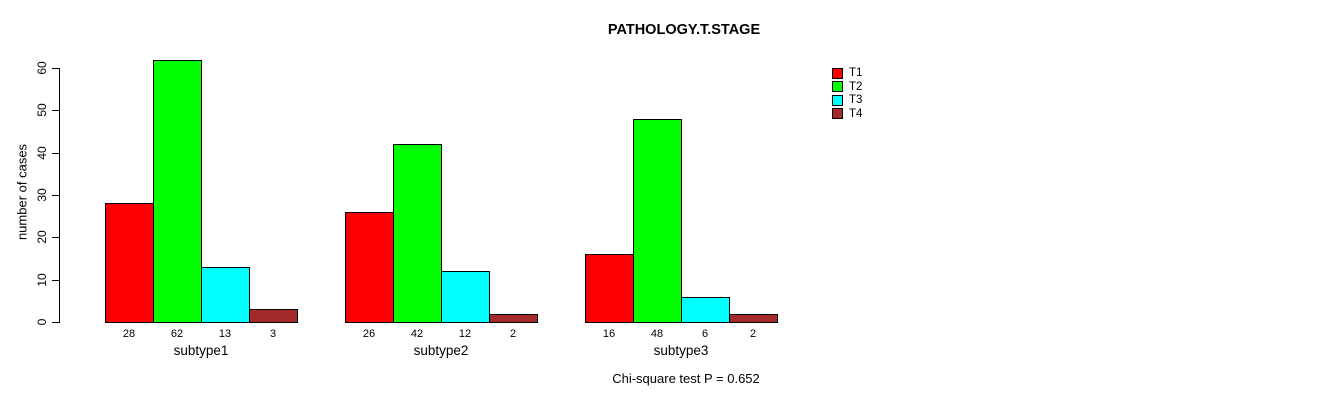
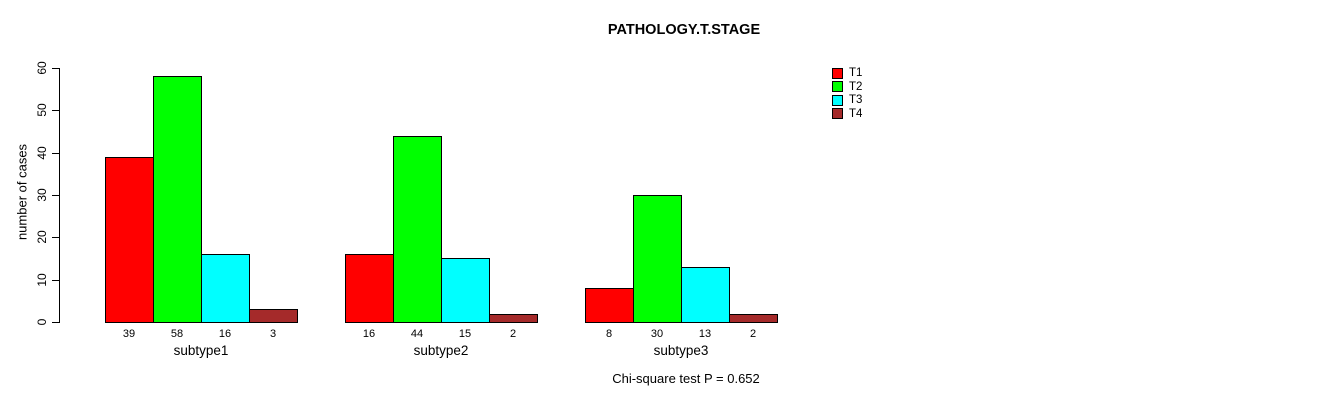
T1/subtype1: 28 -> 39
T2/subtype1: 62 -> 58
T3/subtype1: 13 -> 16
T1/subtype2: 26 -> 16
T2/subtype2: 42 -> 44
T3/subtype2: 12 -> 15
T1/subtype3: 16 -> 8
T2/subtype3: 48 -> 30
T3/subtype3: 6 -> 13
